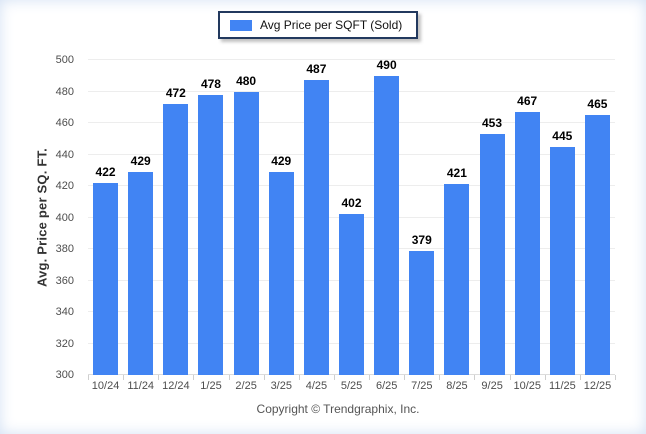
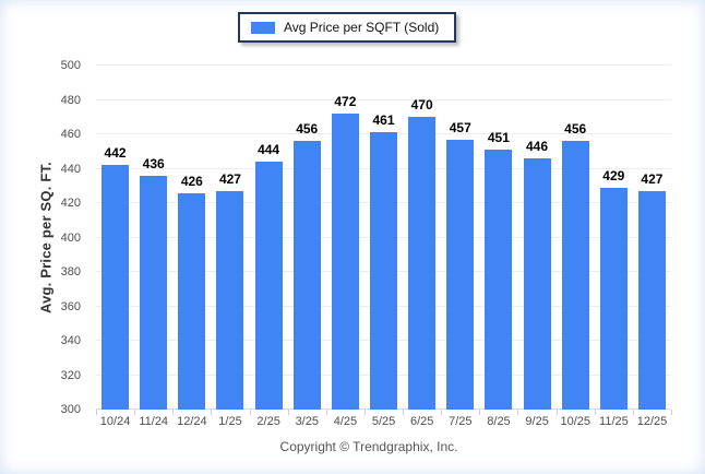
10/24: 422 -> 442
11/24: 429 -> 436
12/24: 472 -> 426
1/25: 478 -> 427
2/25: 480 -> 444
3/25: 429 -> 456
4/25: 487 -> 472
5/25: 402 -> 461
6/25: 490 -> 470
7/25: 379 -> 457
8/25: 421 -> 451
9/25: 453 -> 446
10/25: 467 -> 456
11/25: 445 -> 429
12/25: 465 -> 427
